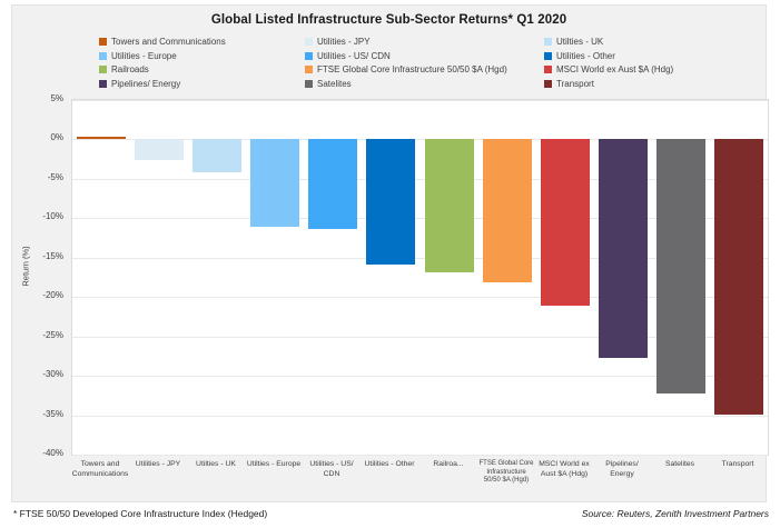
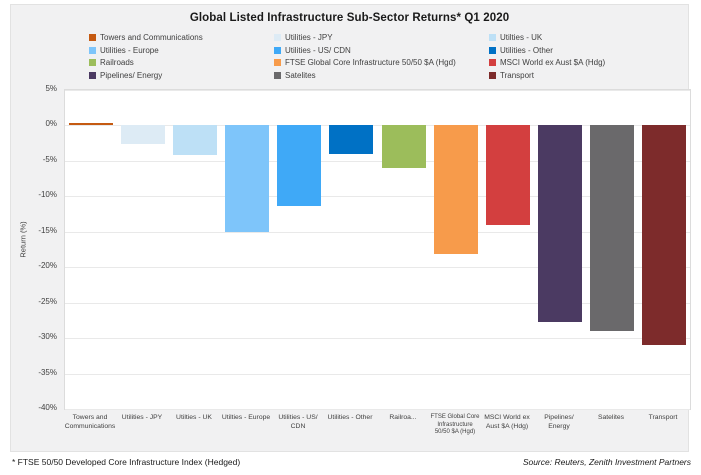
Utilties - Europe: -11% -> -15%
Utilities - Other: -16% -> -4%
Railroa...: -17% -> -6%
MSCI World ex Aust $A (Hdg): -21% -> -14%
Satelites: -32% -> -29%
Transport: -35% -> -31%
